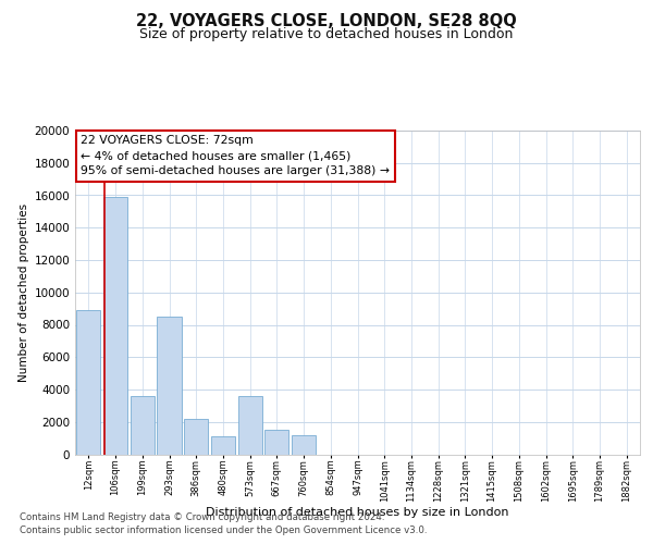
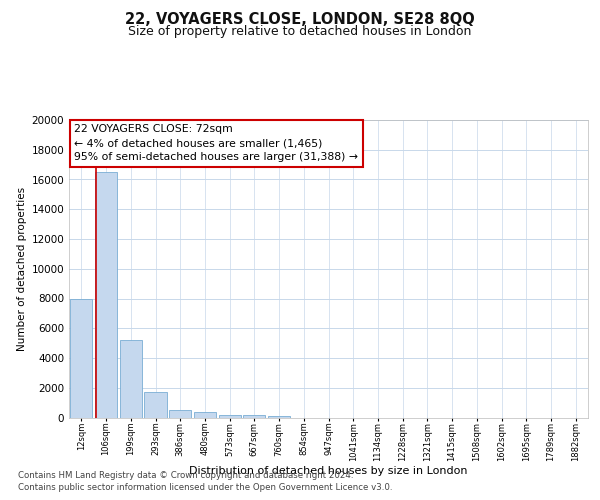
12sqm: 8900 -> 8000
106sqm: 15900 -> 16500
199sqm: 3600 -> 5200
293sqm: 8500 -> 1700
386sqm: 2200 -> 500
480sqm: 1100 -> 400
573sqm: 3600 -> 200
667sqm: 1500 -> 200
760sqm: 1200 -> 100
